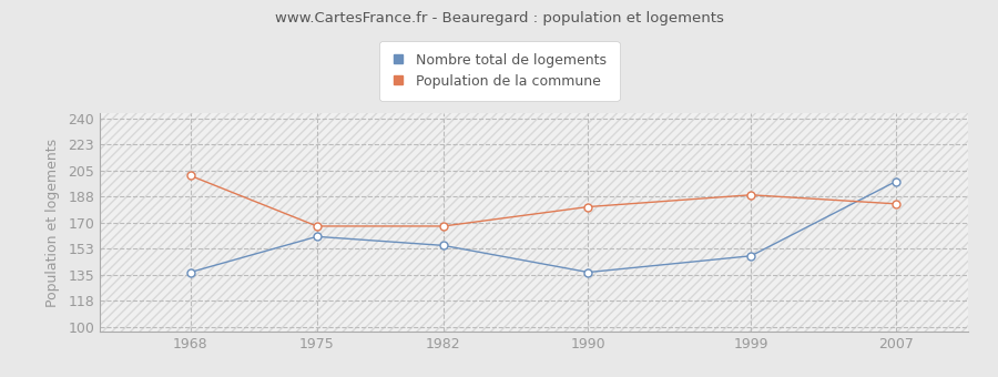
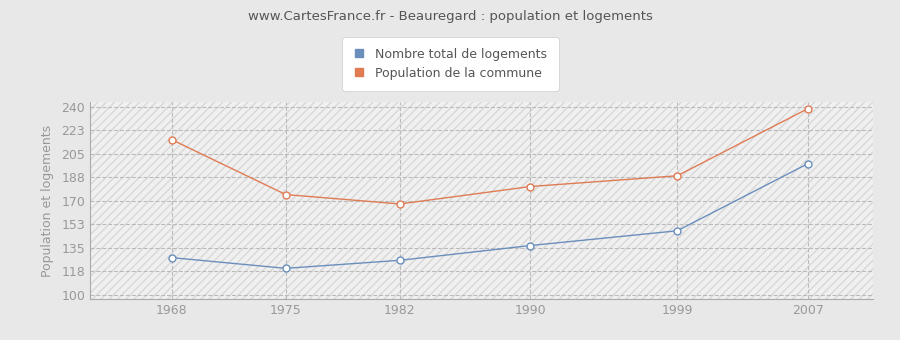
Nombre total de logements/1968: 137 -> 128
Population de la commune/1968: 202 -> 216
Nombre total de logements/1975: 161 -> 120
Population de la commune/1975: 168 -> 175
Nombre total de logements/1982: 155 -> 126
Population de la commune/2007: 183 -> 239
